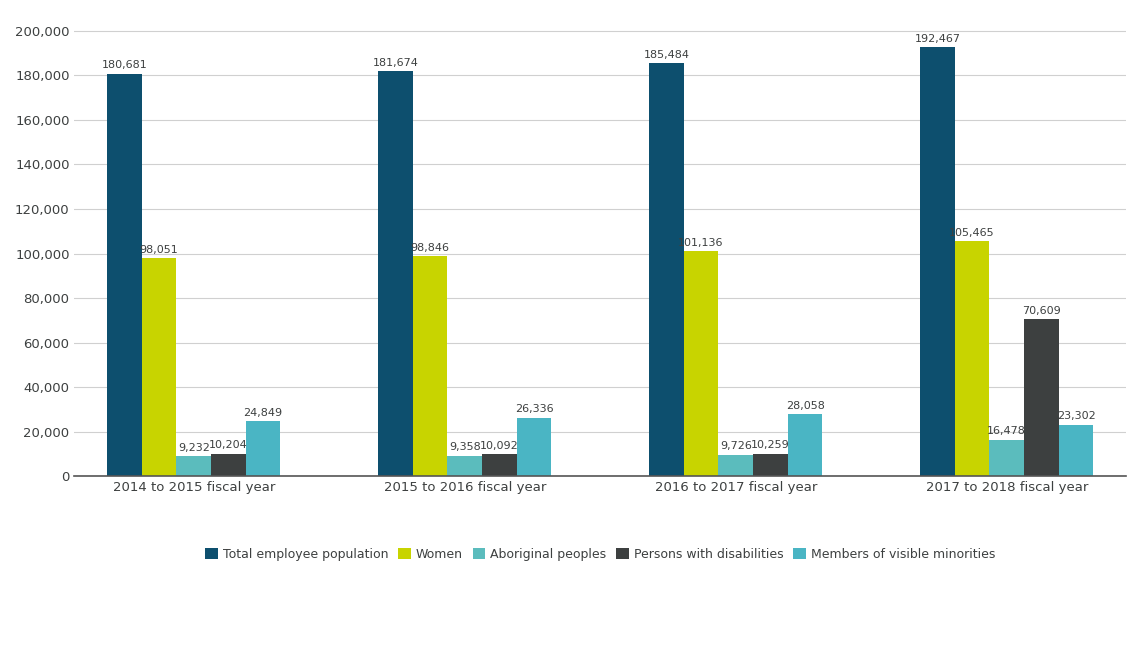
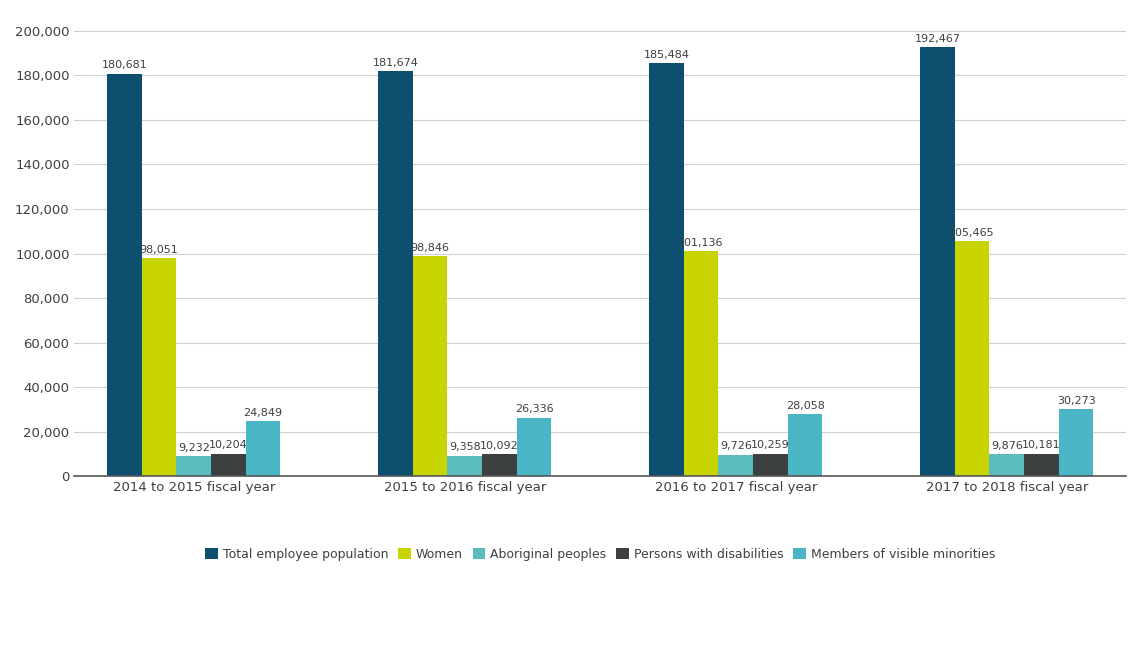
Aboriginal peoples/2017 to 2018 fiscal year: 16,478 -> 9,876
Persons with disabilities/2017 to 2018 fiscal year: 70,609 -> 10,181
Members of visible minorities/2017 to 2018 fiscal year: 23,302 -> 30,273
